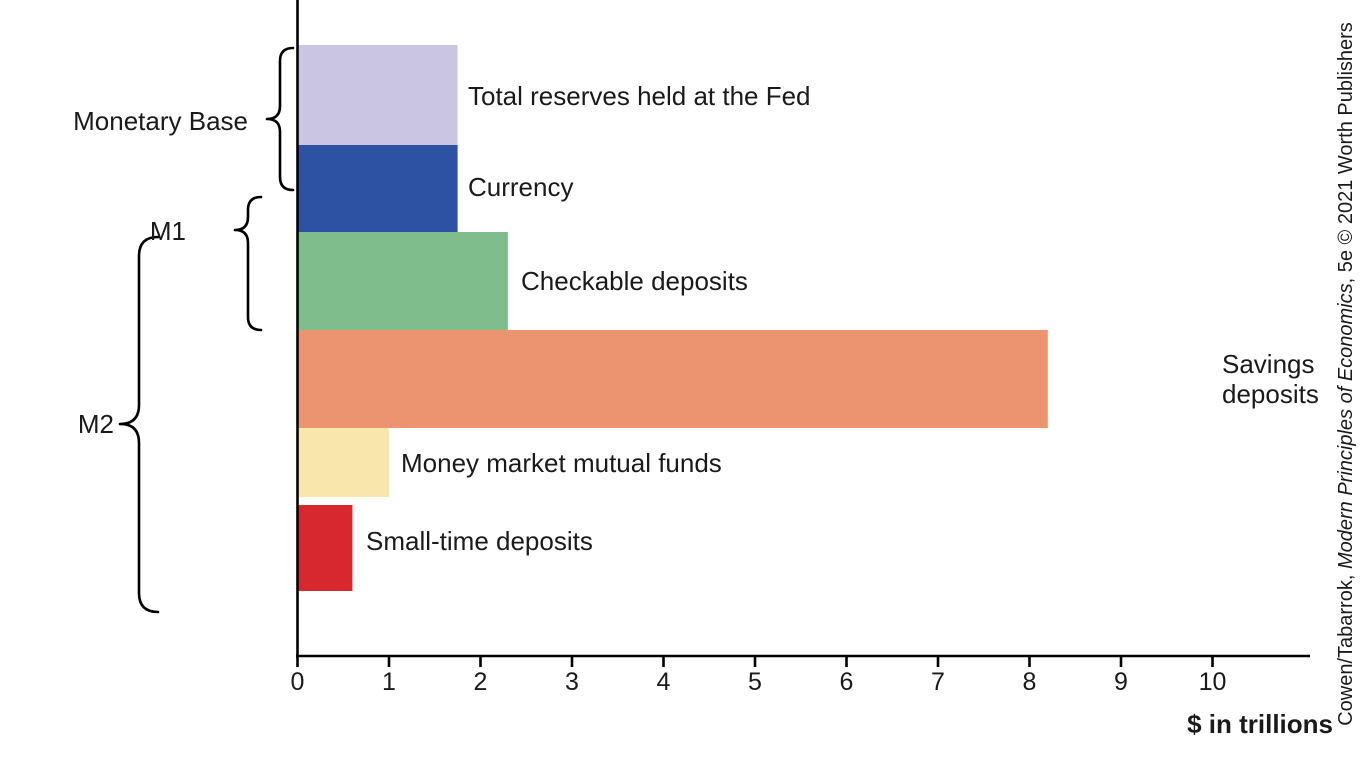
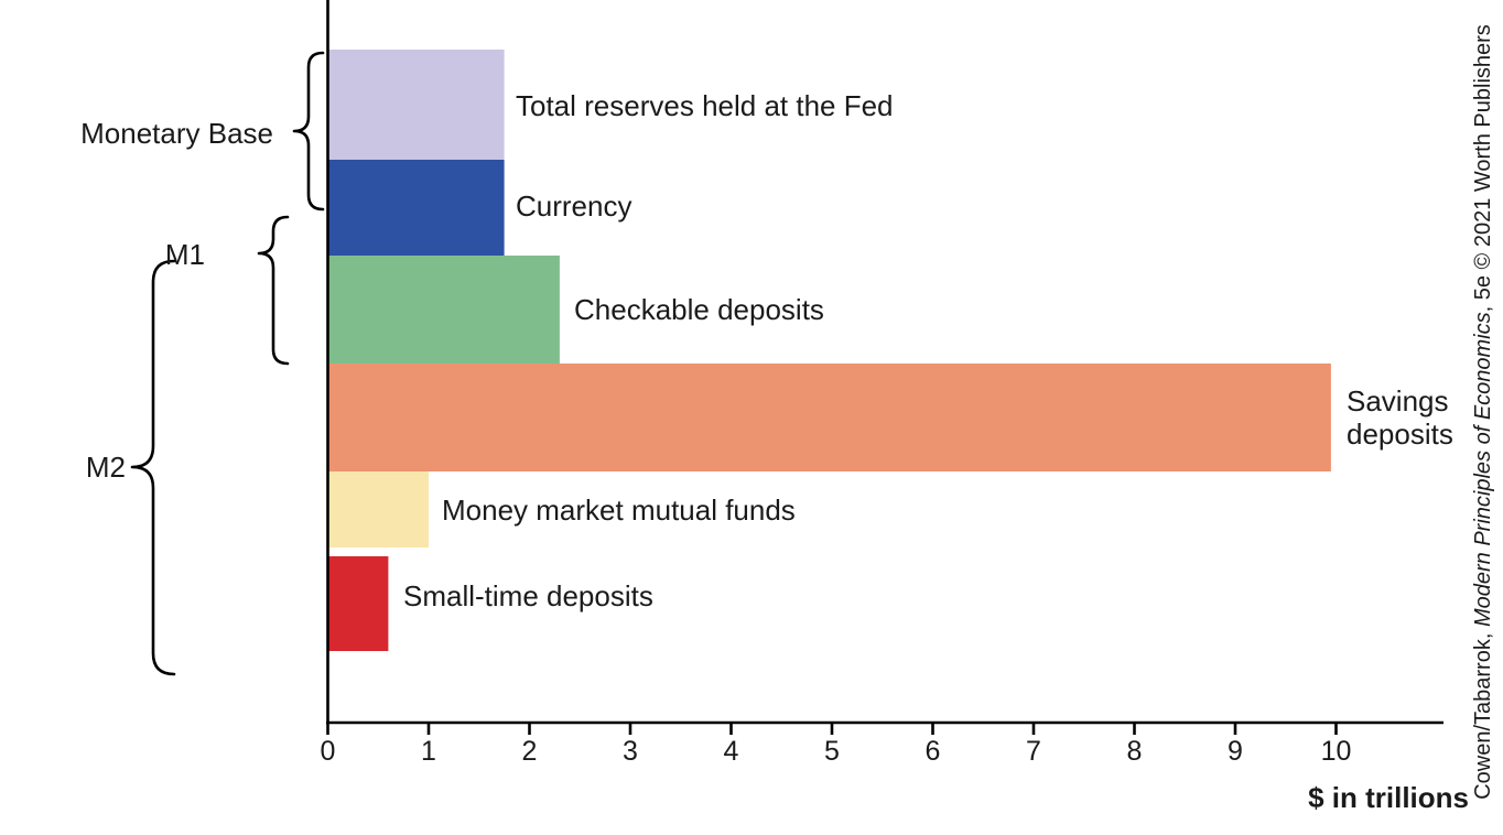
Savings deposits: 8.2 -> 9.9
